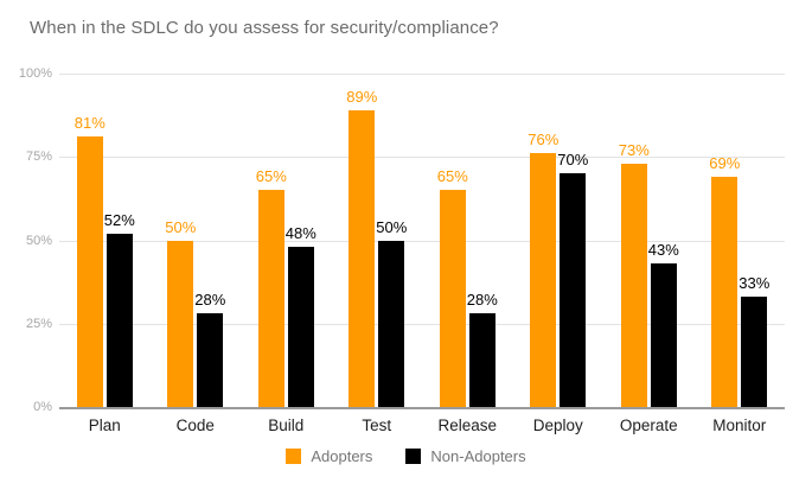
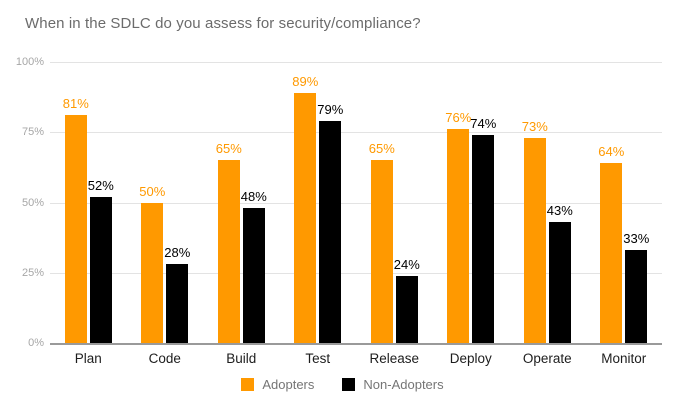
Non-Adopters/Test: 50% -> 79%
Non-Adopters/Release: 28% -> 24%
Non-Adopters/Deploy: 70% -> 74%
Adopters/Monitor: 69% -> 64%
